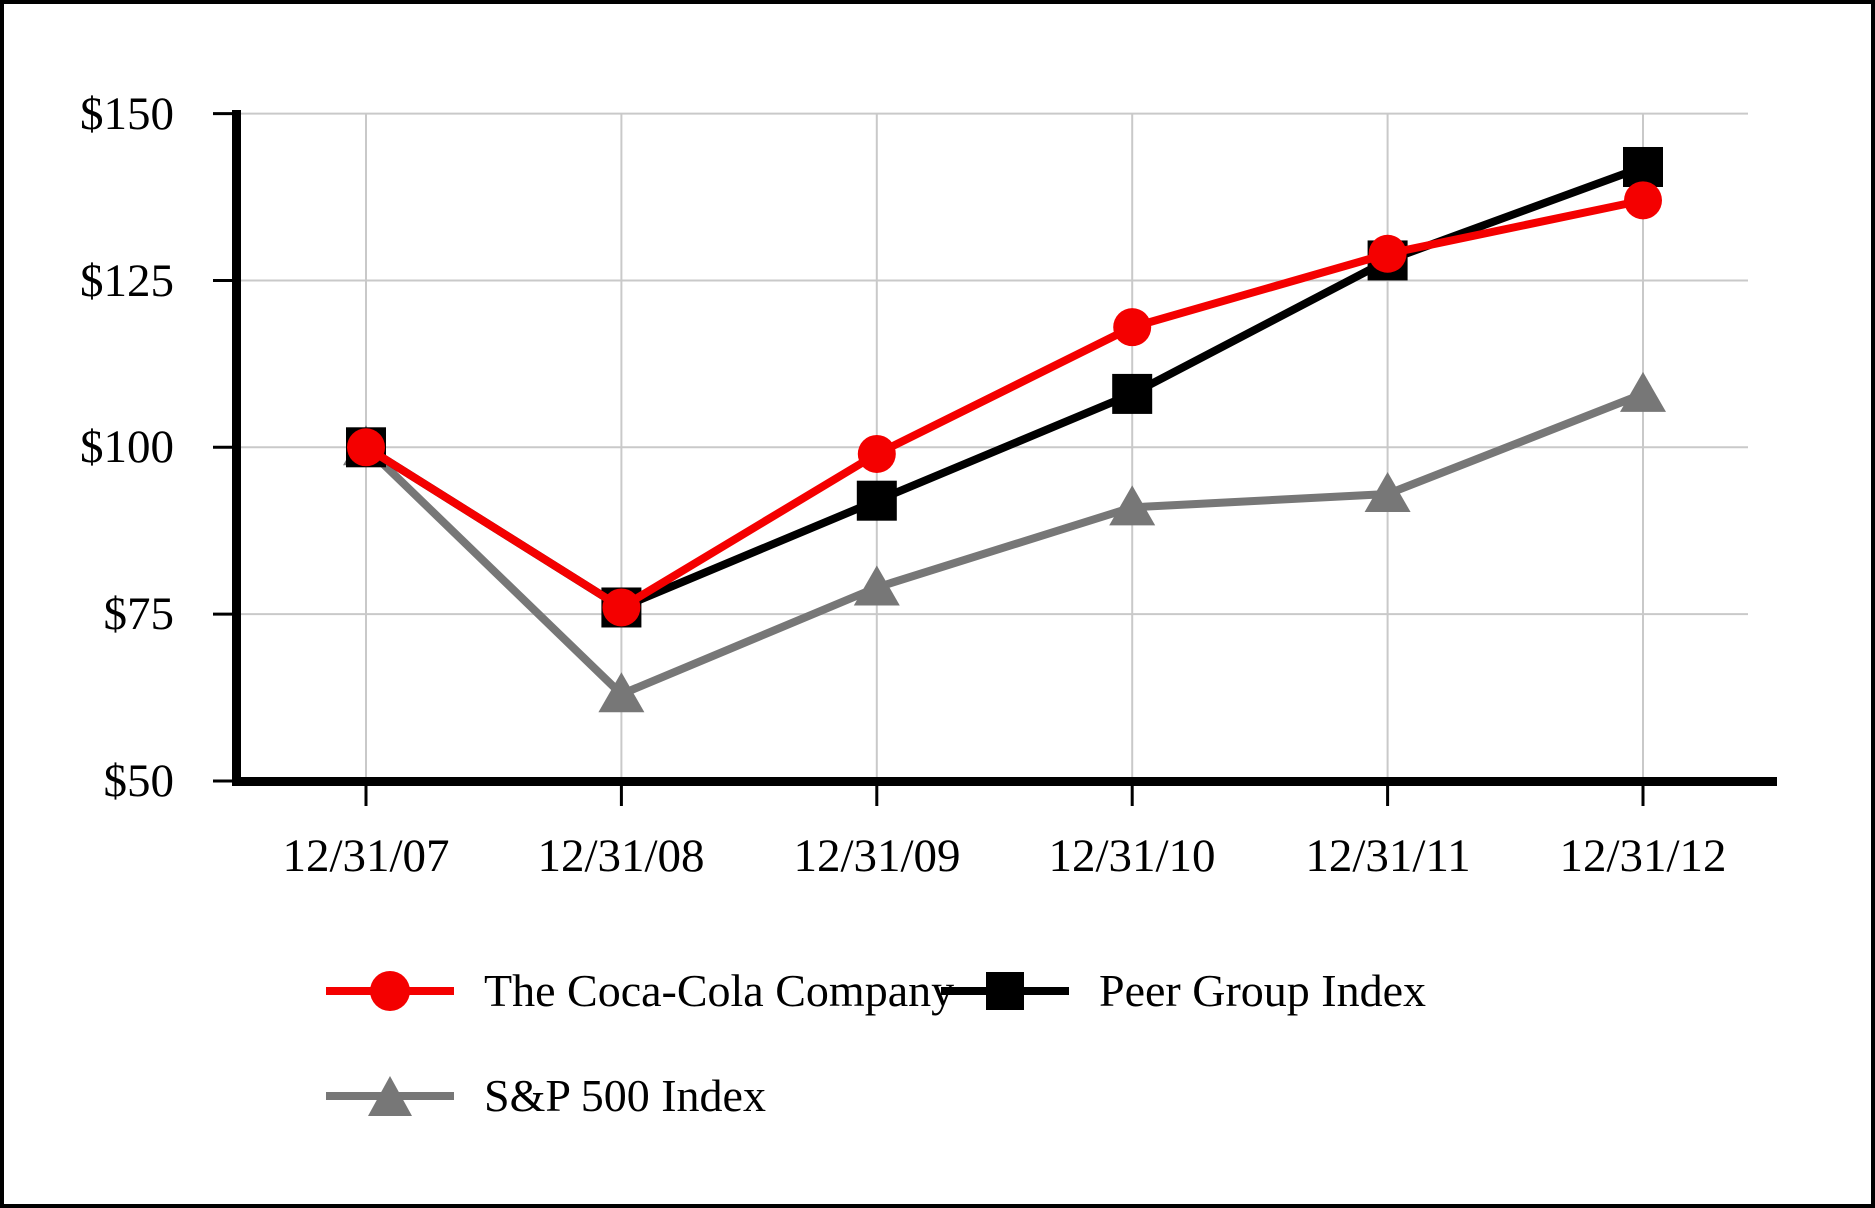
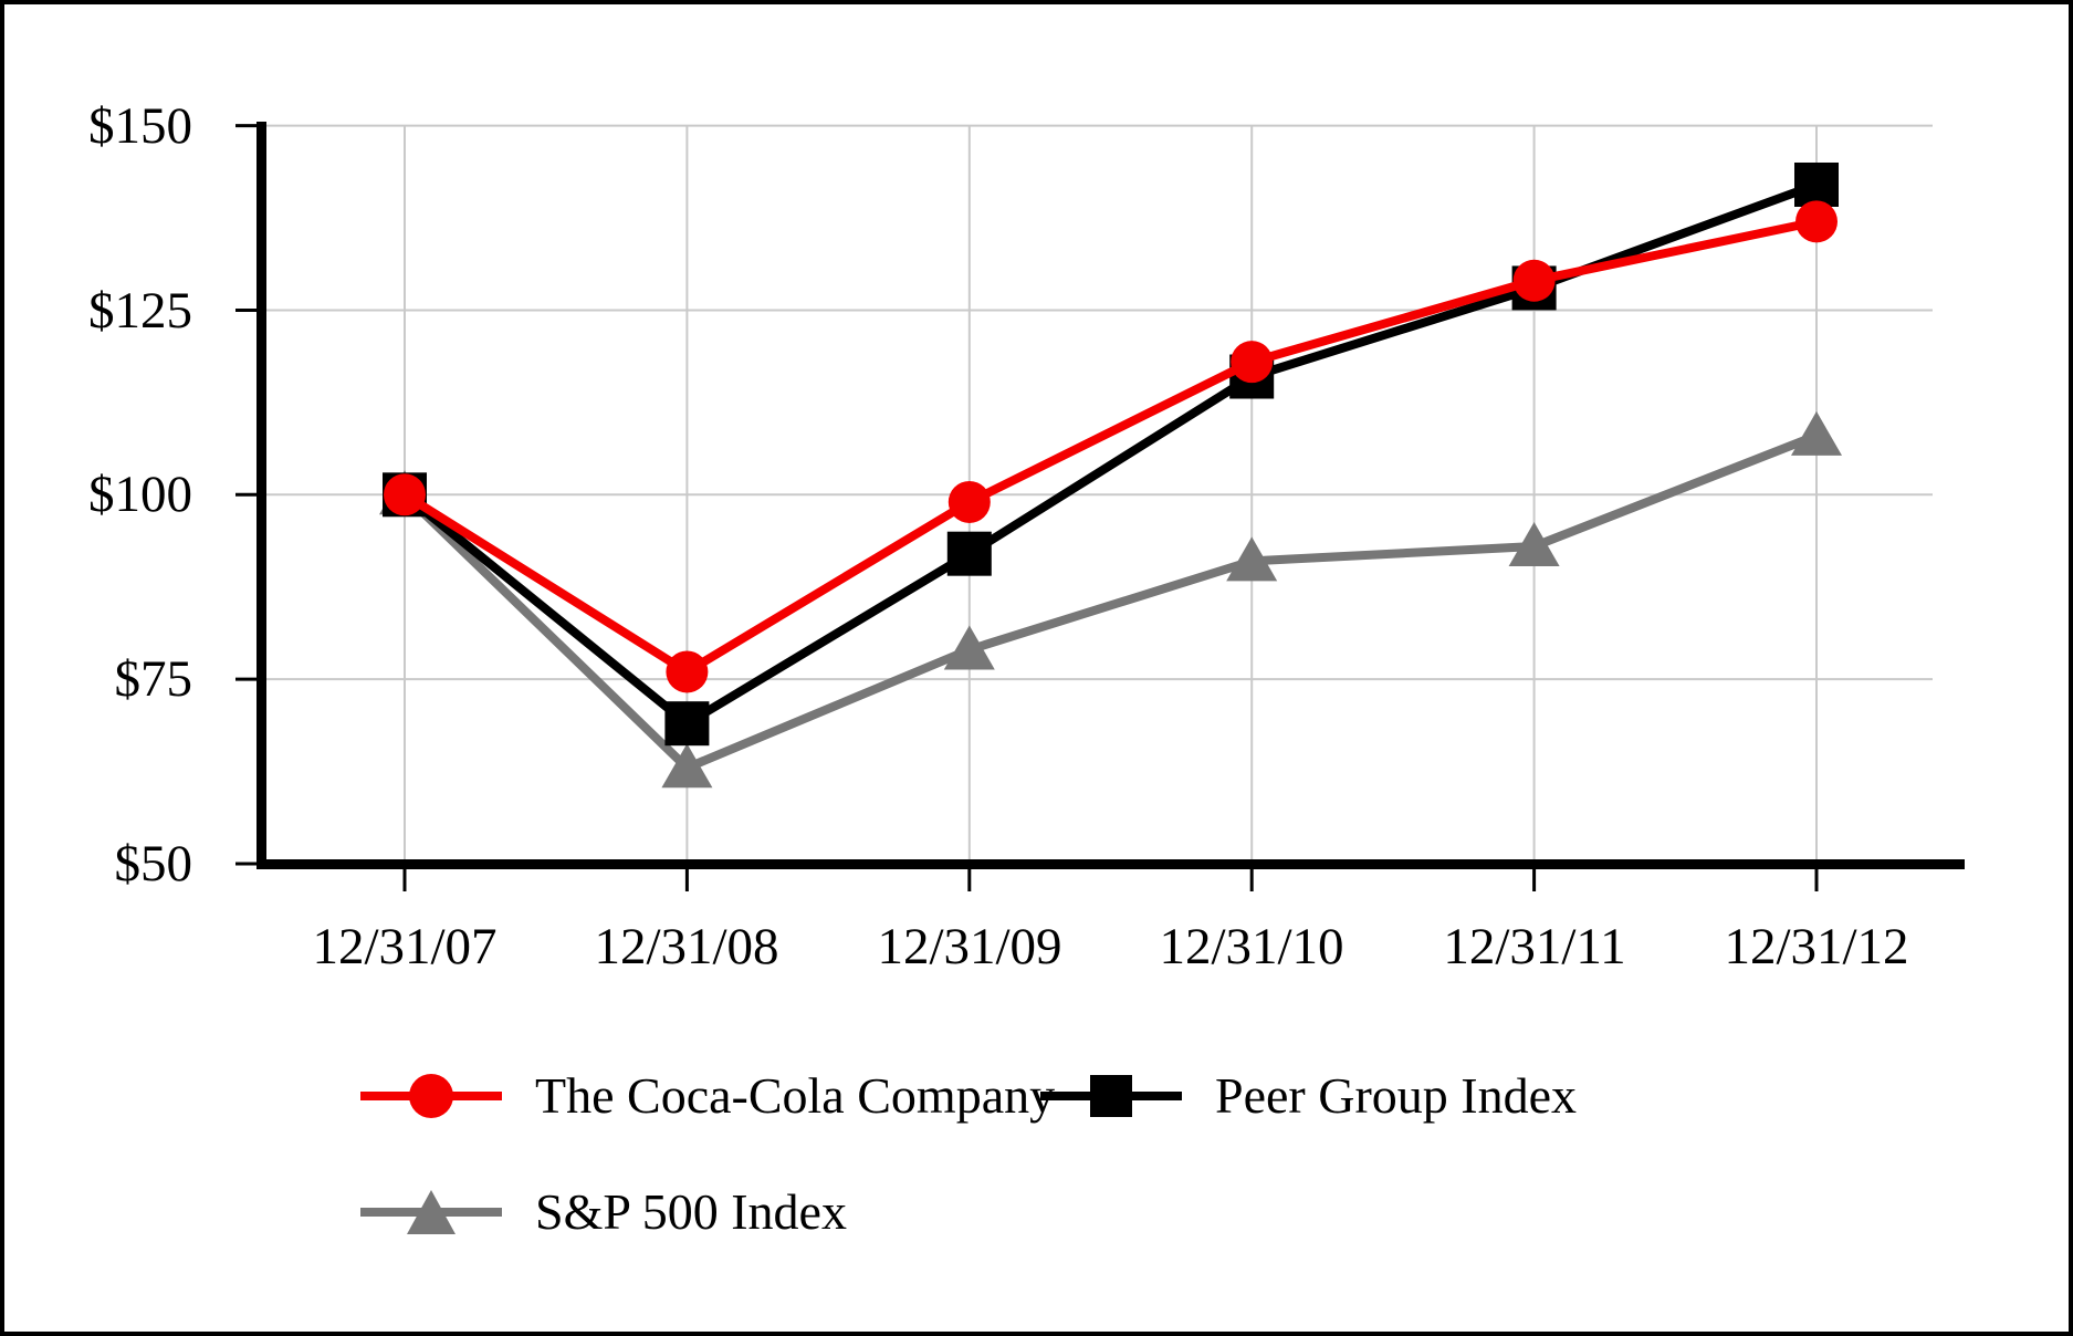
Peer Group Index/12/31/08: $76 -> $69
Peer Group Index/12/31/10: $108 -> $116
